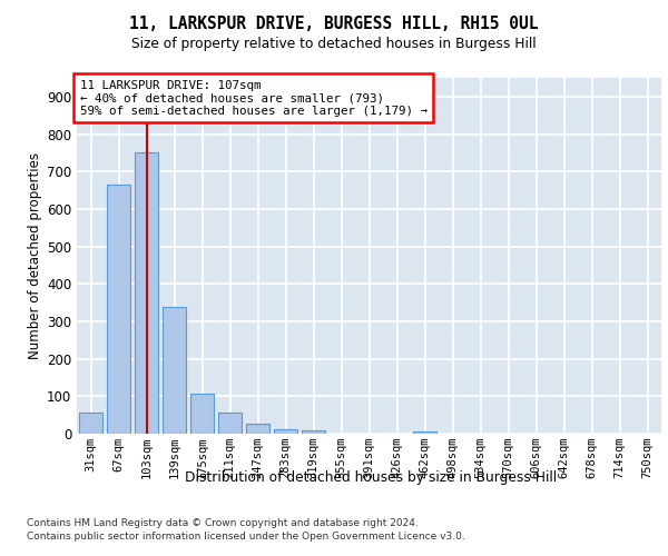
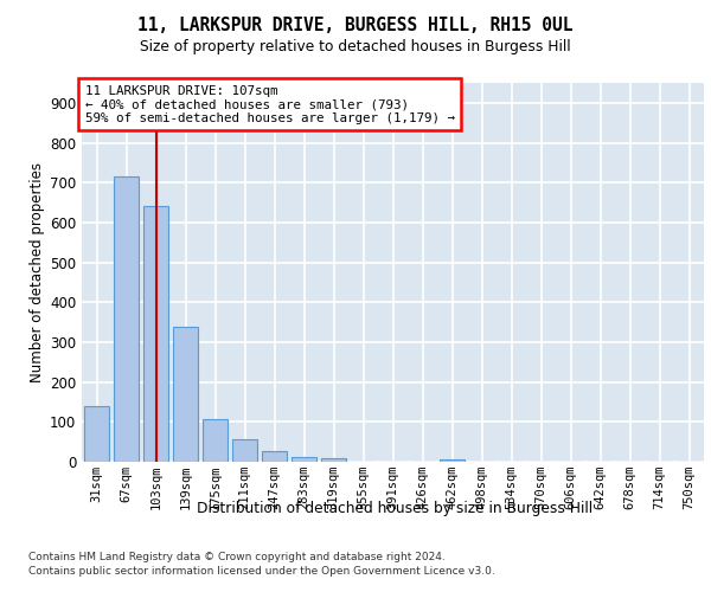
31sqm: 57 -> 140
67sqm: 665 -> 715
103sqm: 752 -> 640
